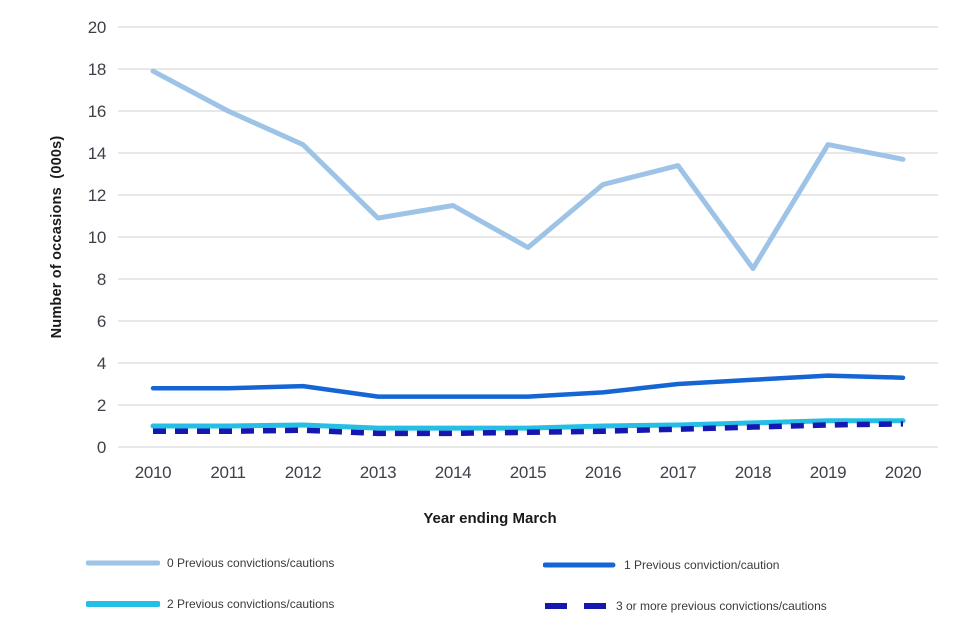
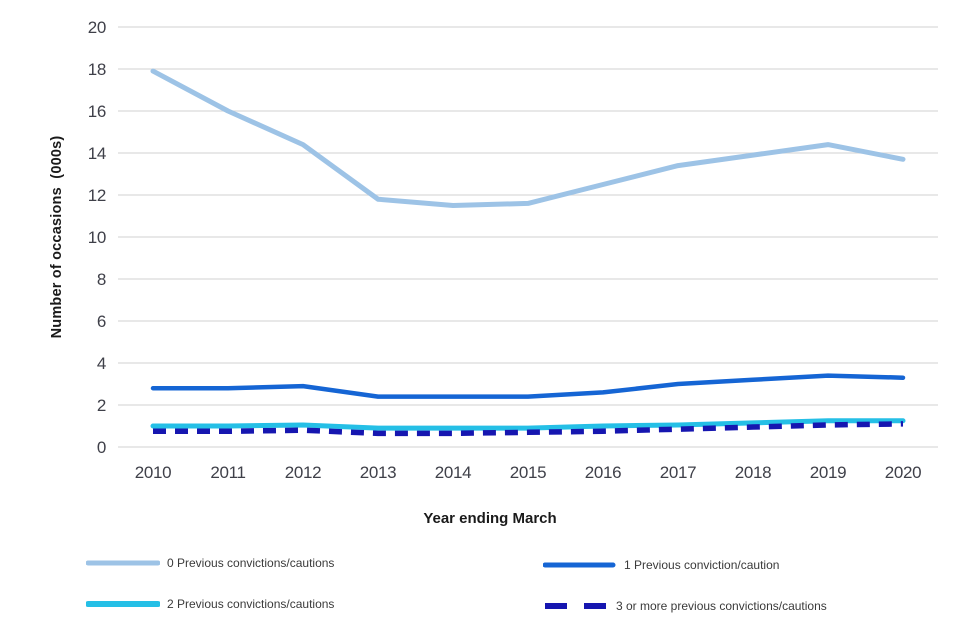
0 Previous convictions/cautions/2013: 10.9 -> 11.8
0 Previous convictions/cautions/2015: 9.5 -> 11.6
0 Previous convictions/cautions/2018: 8.5 -> 13.9
